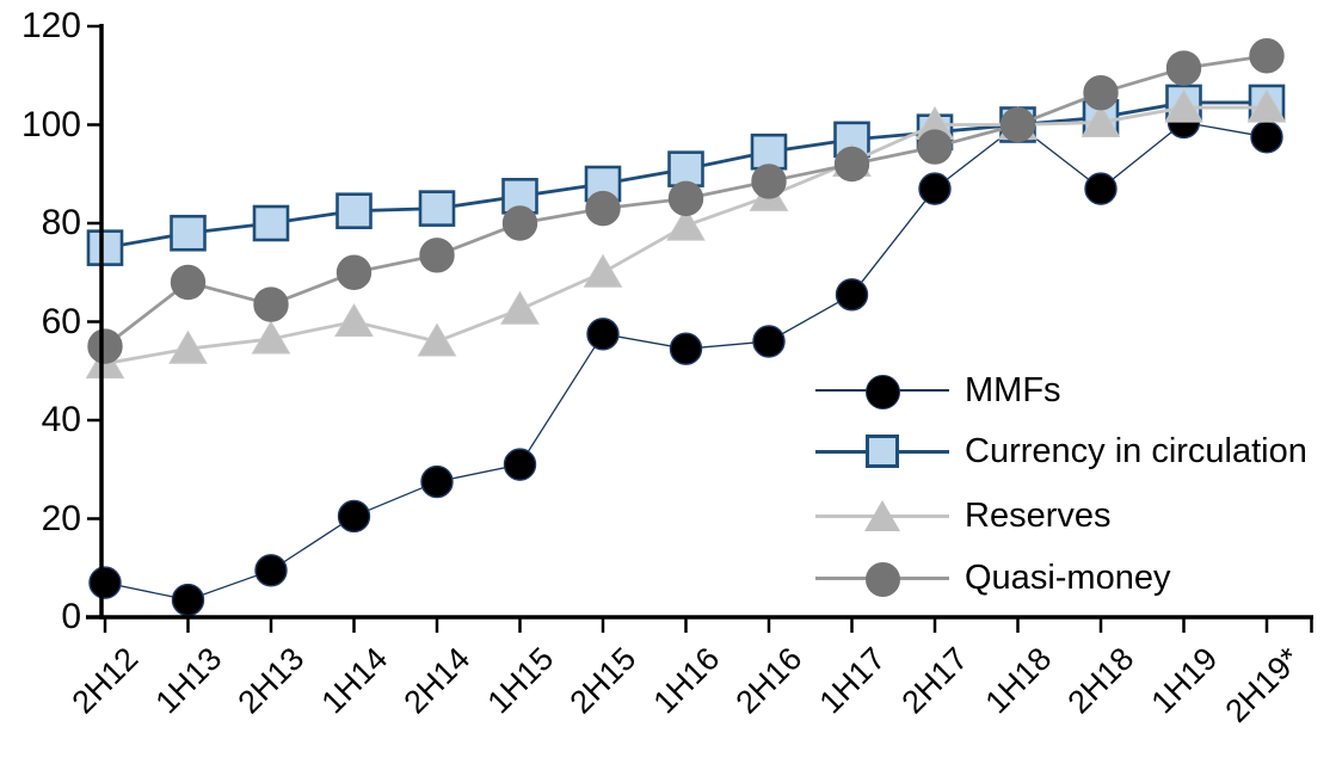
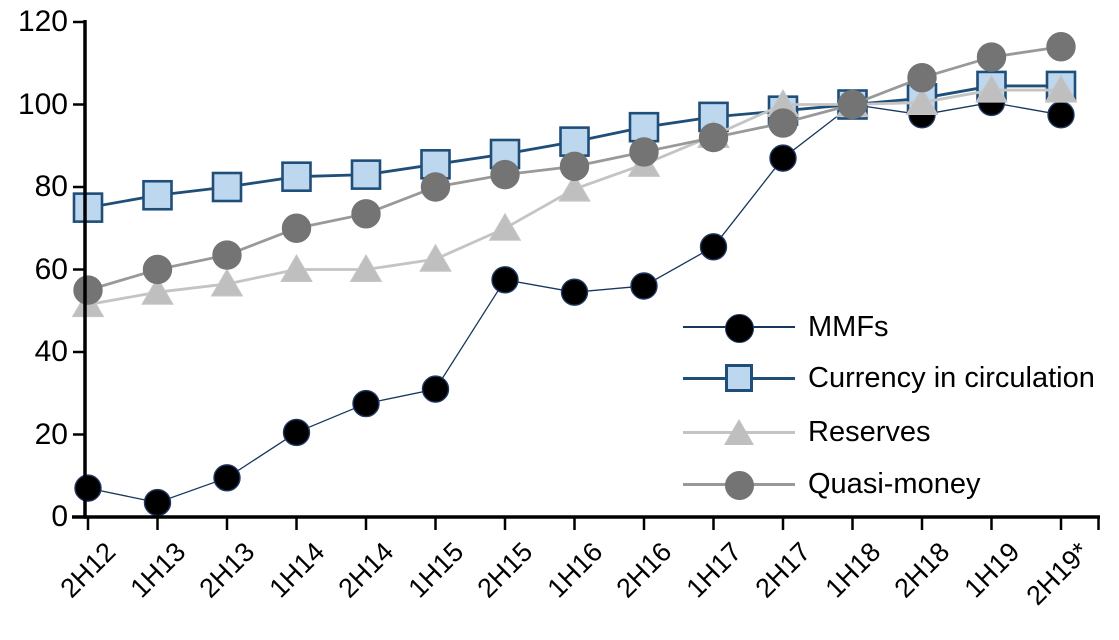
Quasi-money/1H13: 68 -> 60
Reserves/2H14: 56 -> 60
MMFs/2H18: 87 -> 98
